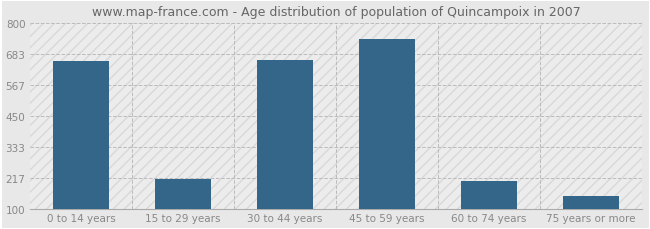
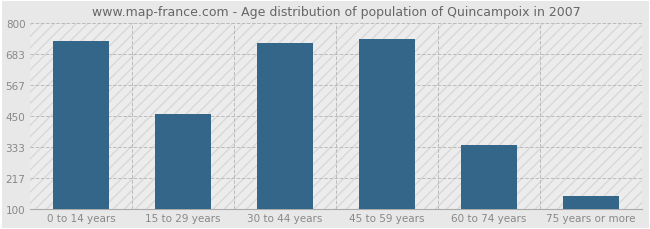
0 to 14 years: 655 -> 730
15 to 29 years: 210 -> 455
30 to 44 years: 660 -> 725
60 to 74 years: 205 -> 340
